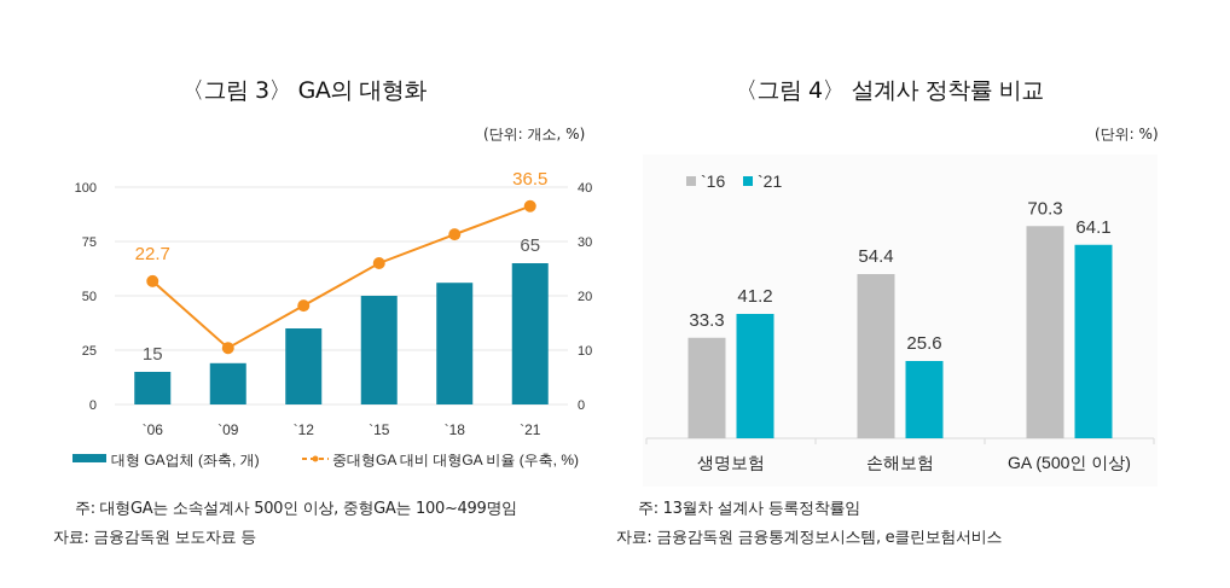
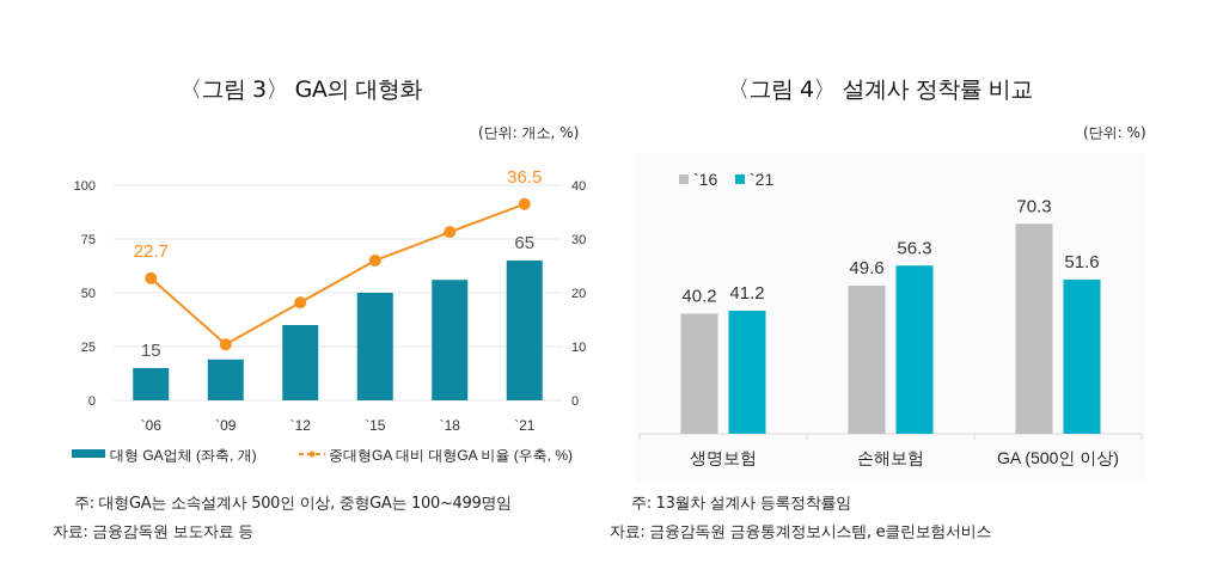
〈그림 4〉 설계사 정착률 비교/`16/생명보험: 33.3 -> 40.2
〈그림 4〉 설계사 정착률 비교/`16/손해보험: 54.4 -> 49.6
〈그림 4〉 설계사 정착률 비교/`21/손해보험: 25.6 -> 56.3
〈그림 4〉 설계사 정착률 비교/`21/GA (500인 이상): 64.1 -> 51.6
